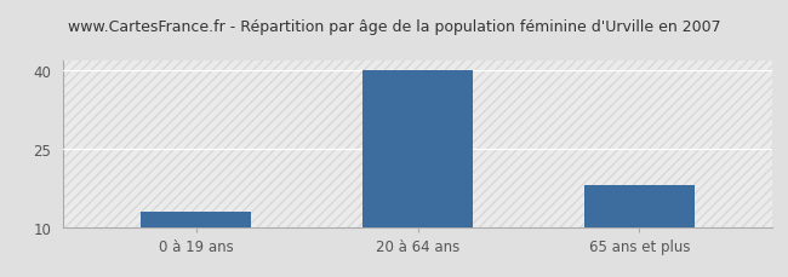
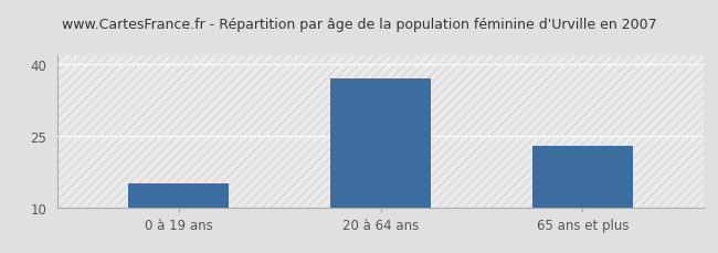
0 à 19 ans: 13 -> 15
20 à 64 ans: 40 -> 37
65 ans et plus: 18 -> 23
